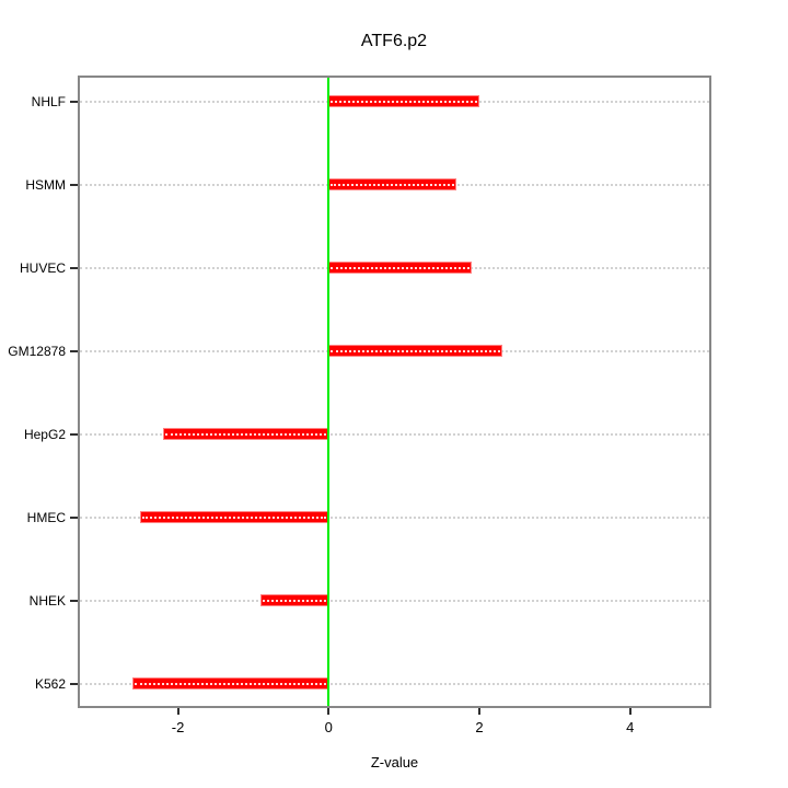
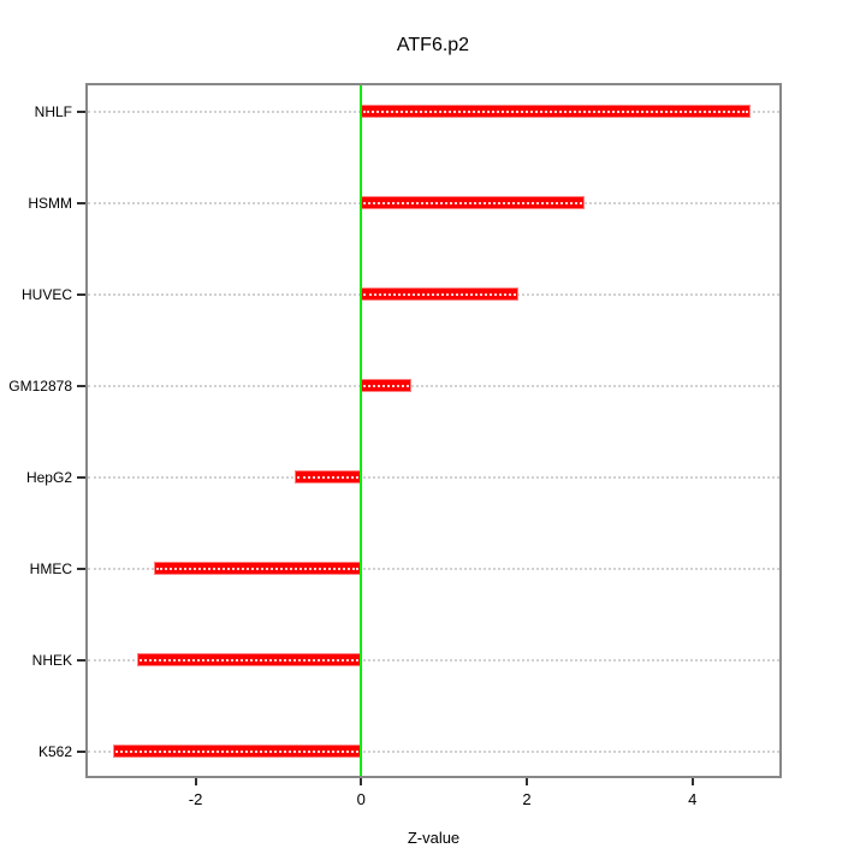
NHLF: 2.0 -> 4.7
HSMM: 1.7 -> 2.7
GM12878: 2.3 -> 0.6
HepG2: -2.2 -> -0.8
NHEK: -0.9 -> -2.7
K562: -2.6 -> -3.0
